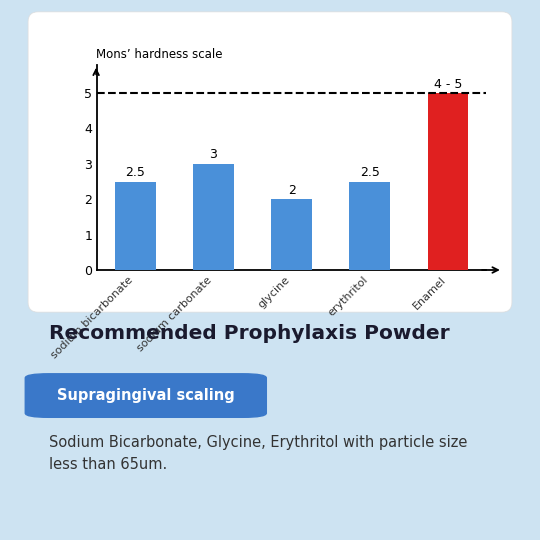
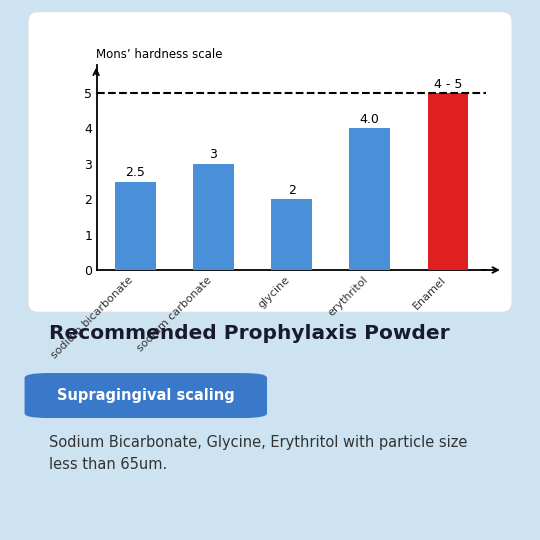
erythritol: 2.5 -> 4.0
